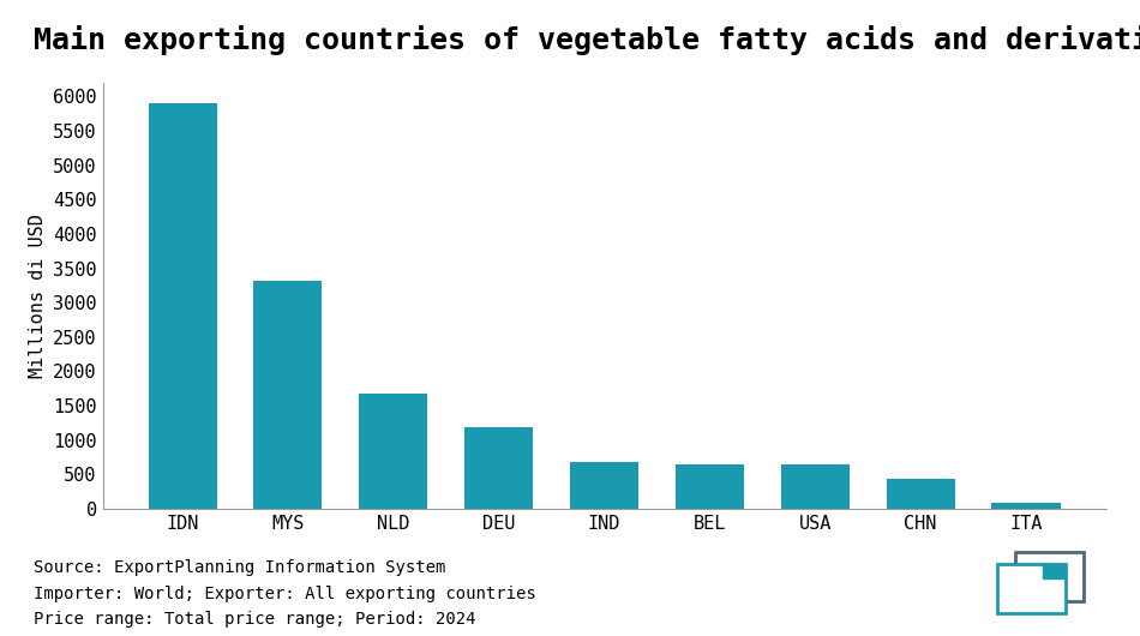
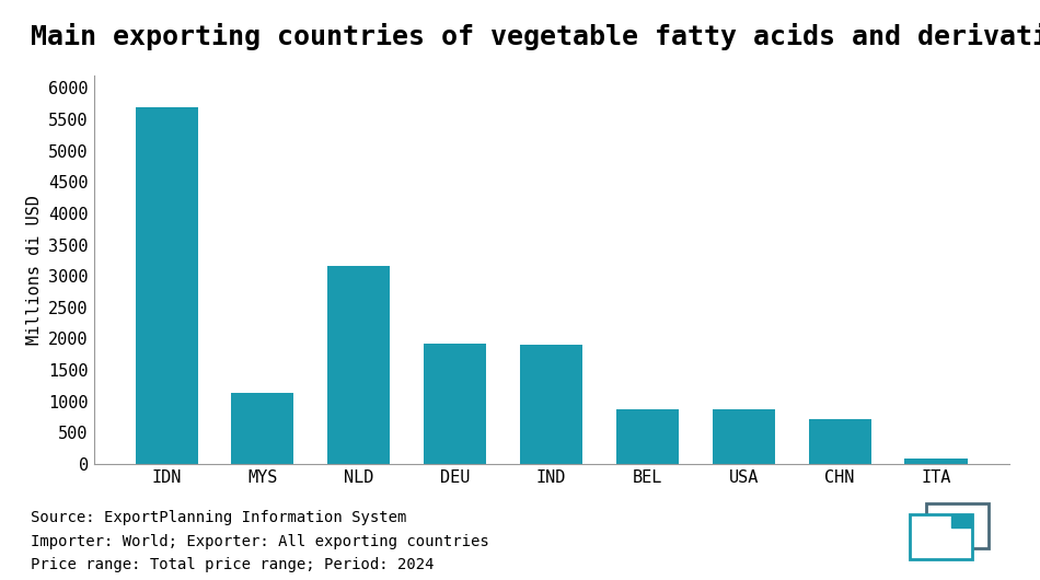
IDN: 5900 -> 5700
MYS: 3320 -> 1140
NLD: 1670 -> 3160
DEU: 1180 -> 1920
IND: 680 -> 1900
BEL: 650 -> 880
USA: 650 -> 880
CHN: 430 -> 720
